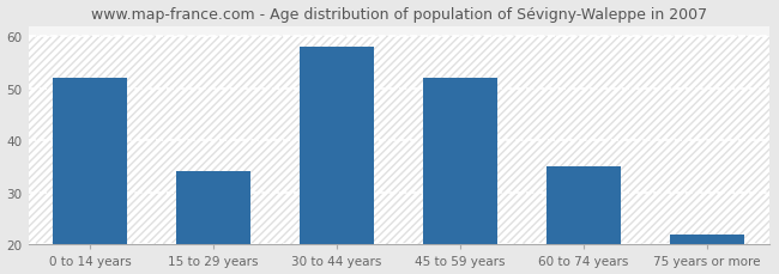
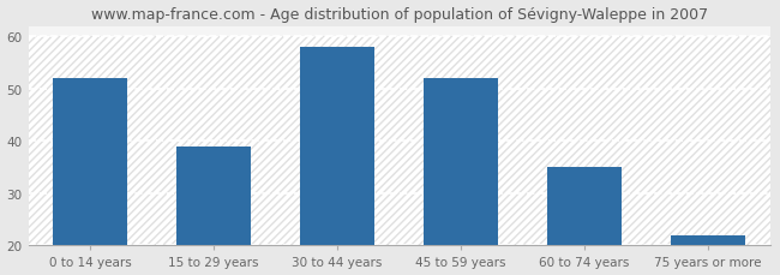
15 to 29 years: 34 -> 39
